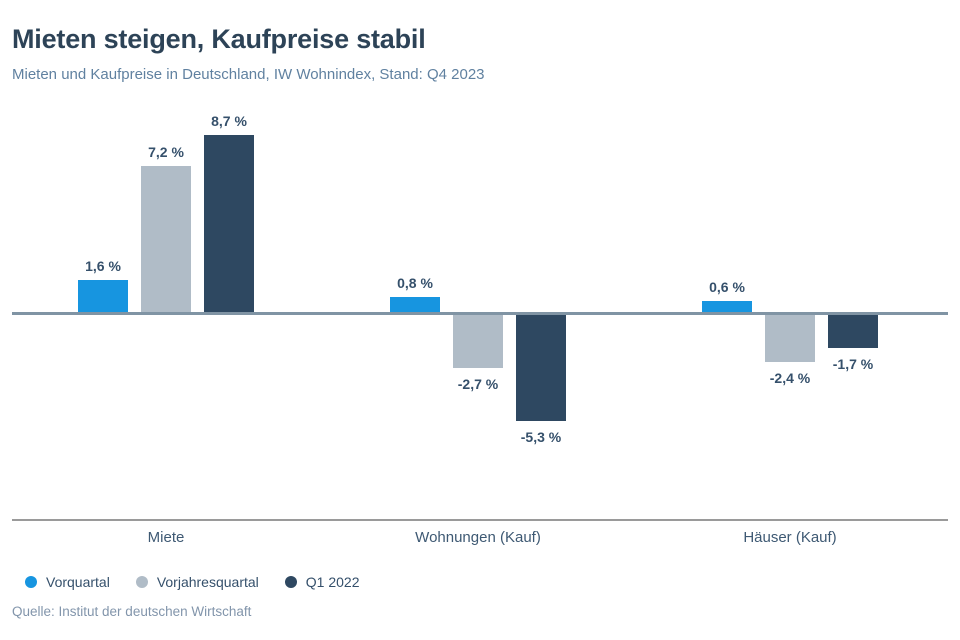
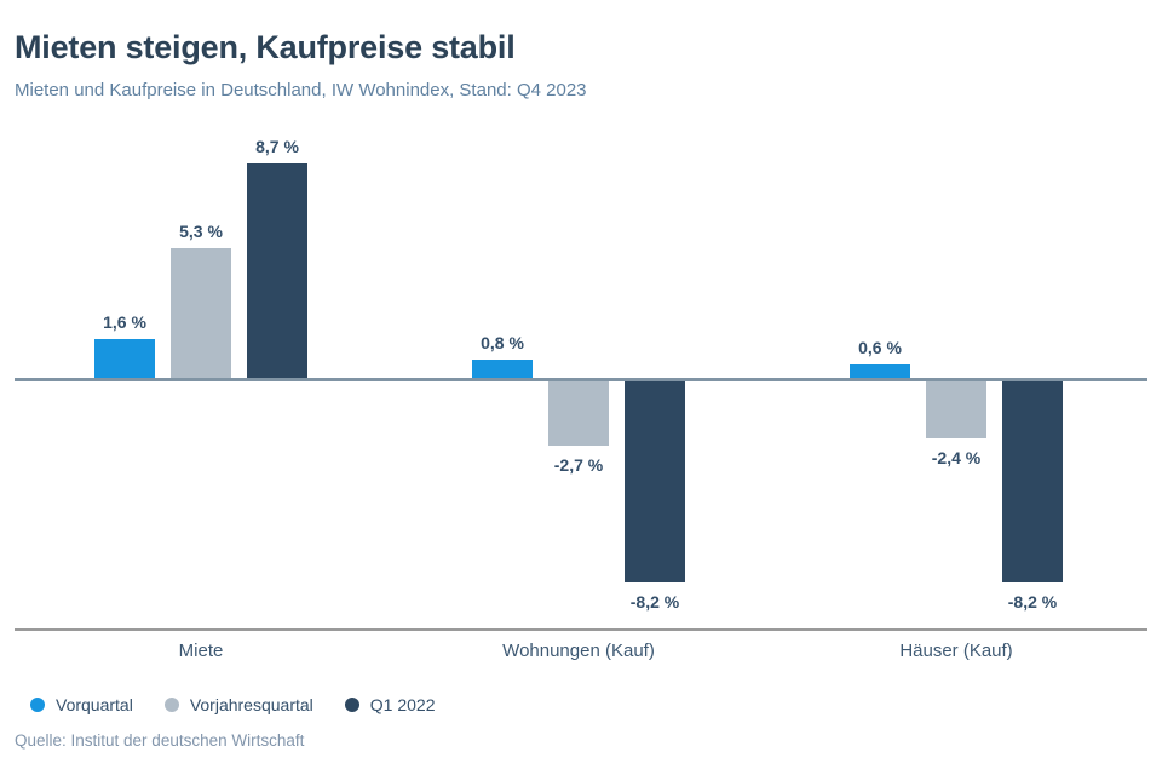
Vorjahresquartal/Miete: 7,2 -> 5,3
Q1 2022/Wohnungen (Kauf): -5,3 -> -8,2
Q1 2022/Häuser (Kauf): -1,7 -> -8,2
